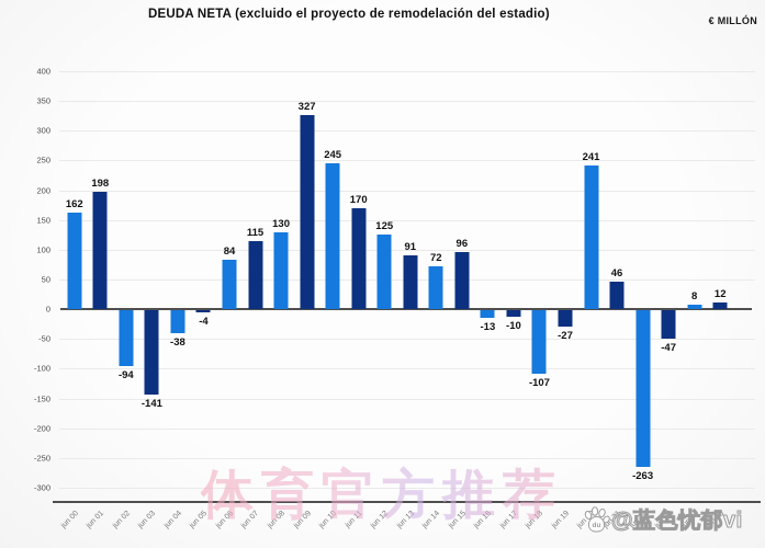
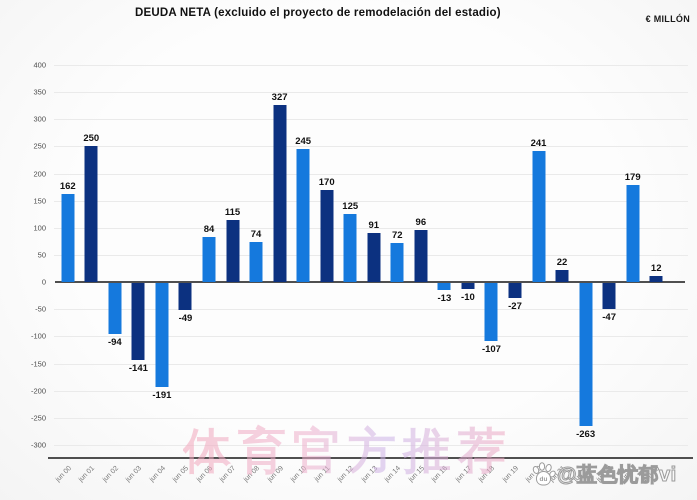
jun 01: 198 -> 250
jun 04: -38 -> -191
jun 05: -4 -> -49
jun 08: 130 -> 74
jun 21: 46 -> 22
jun 24: 8 -> 179
